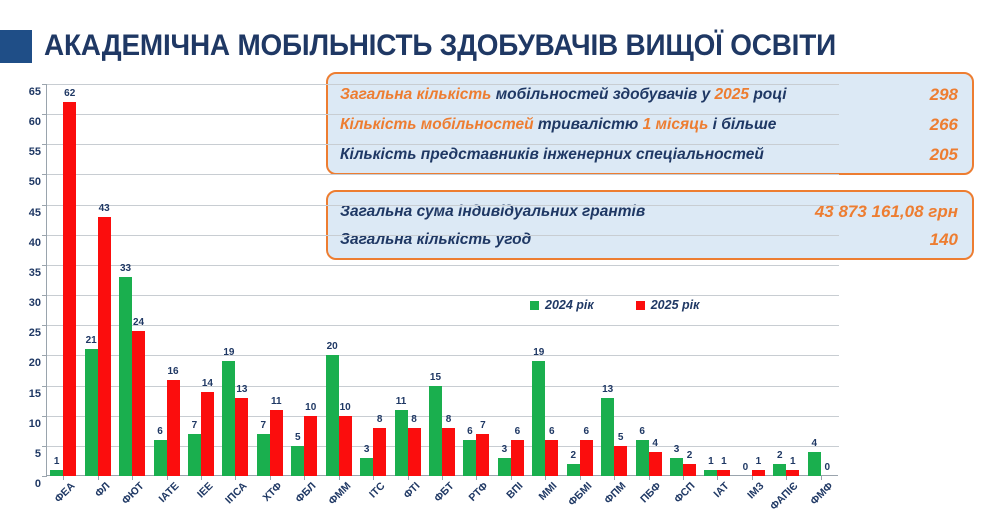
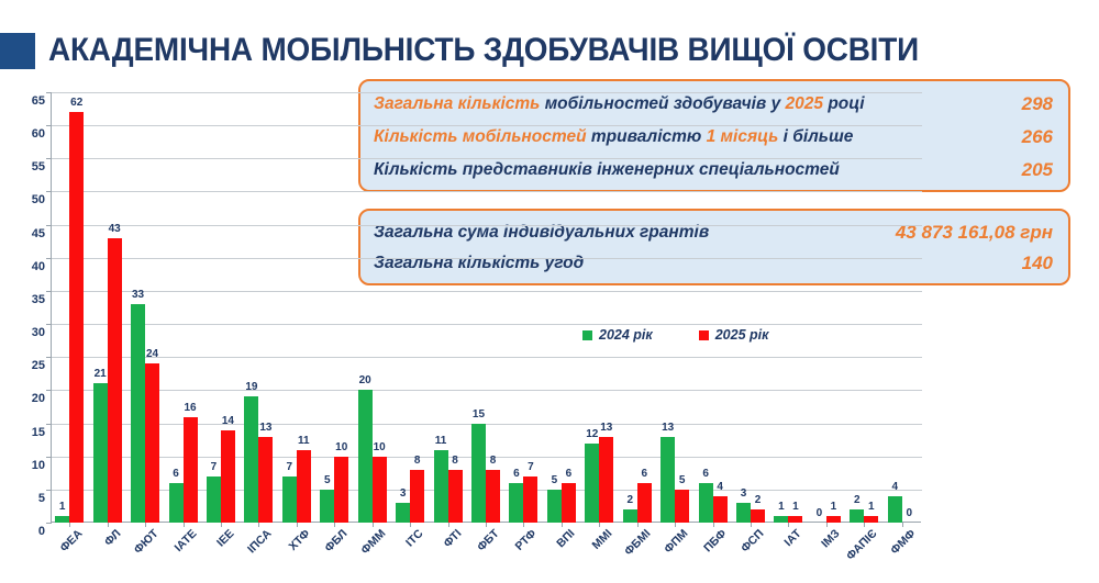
2024 рік/ВПІ: 3 -> 5
2024 рік/ММІ: 19 -> 12
2025 рік/ММІ: 6 -> 13
